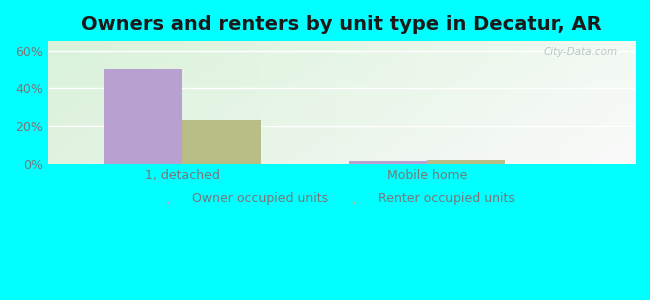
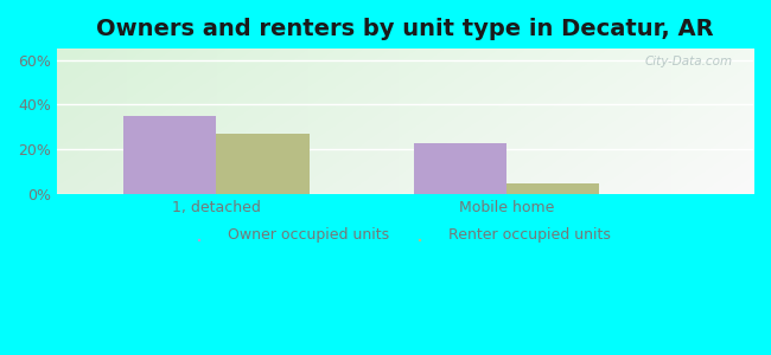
Owner occupied units/1, detached: 50% -> 35%
Renter occupied units/1, detached: 24% -> 27%
Owner occupied units/Mobile home: 2% -> 23%
Renter occupied units/Mobile home: 2% -> 5%
